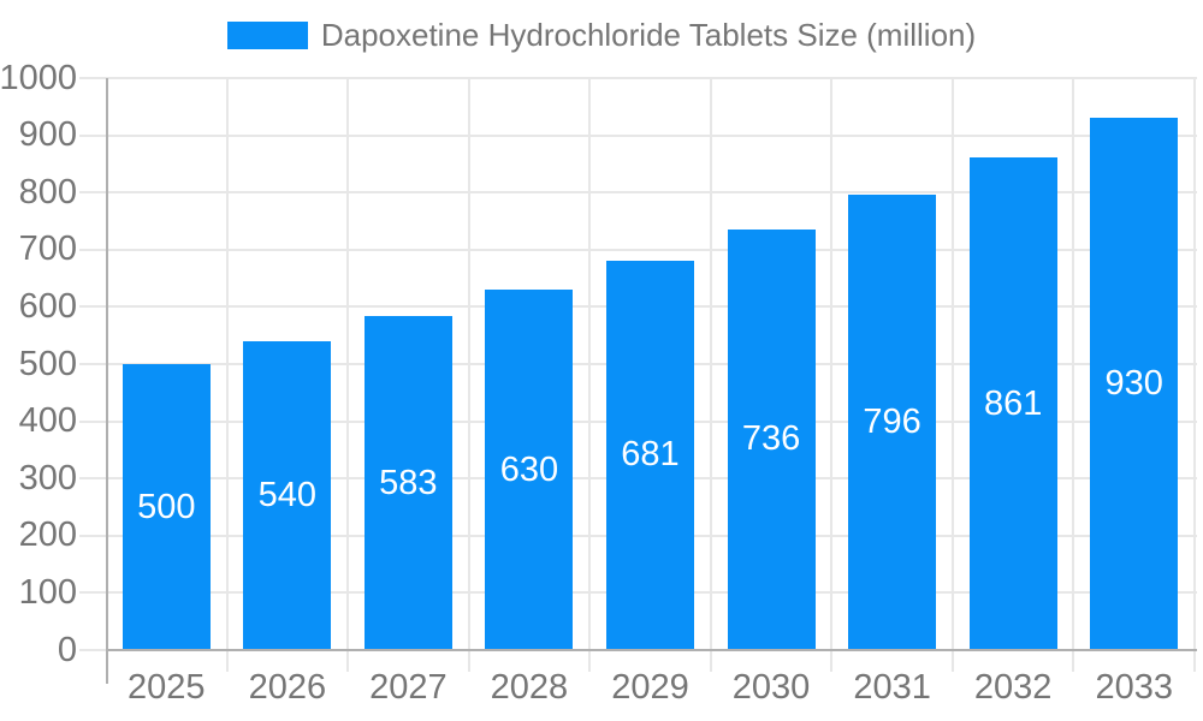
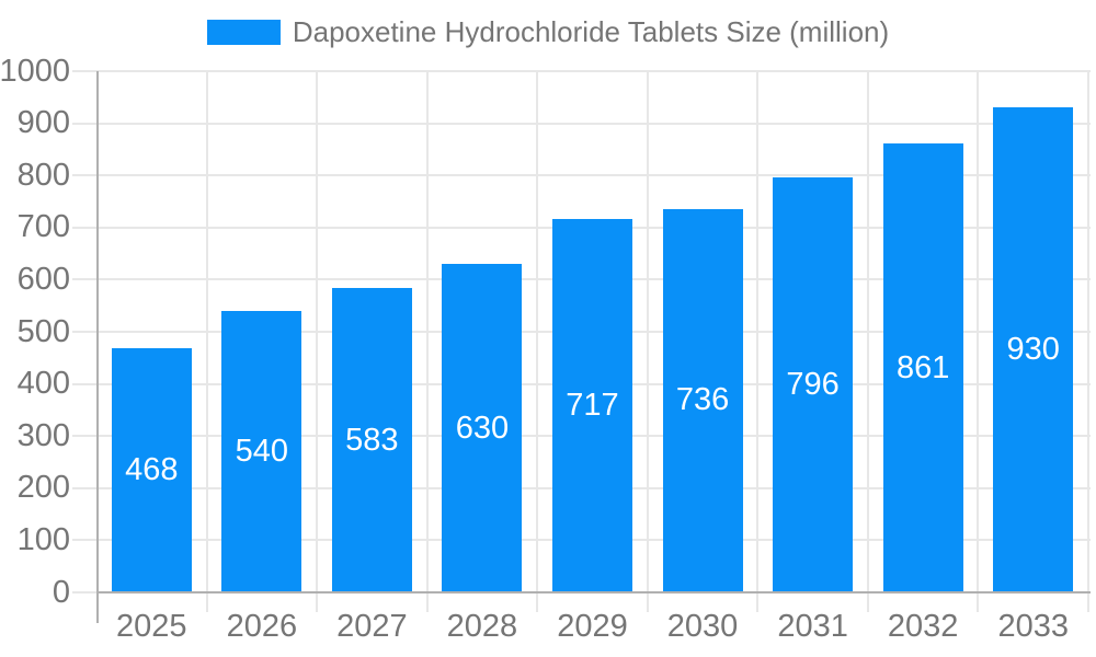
2025: 500 -> 468
2029: 681 -> 717
